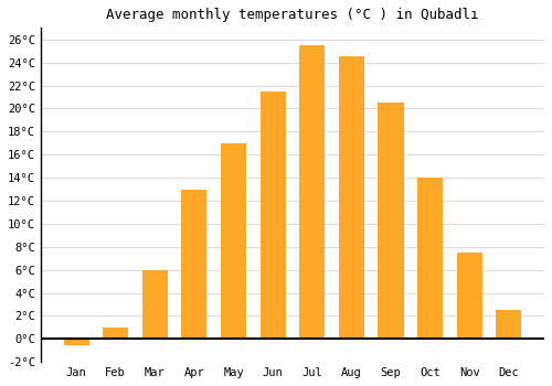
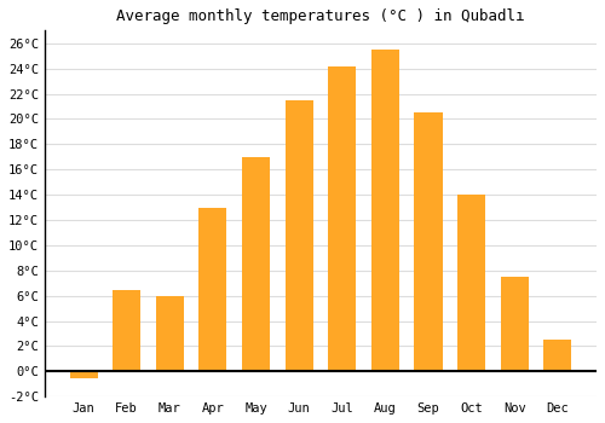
Feb: 1.0°C -> 6.4°C
Jul: 25.5°C -> 24.2°C
Aug: 24.5°C -> 25.5°C
